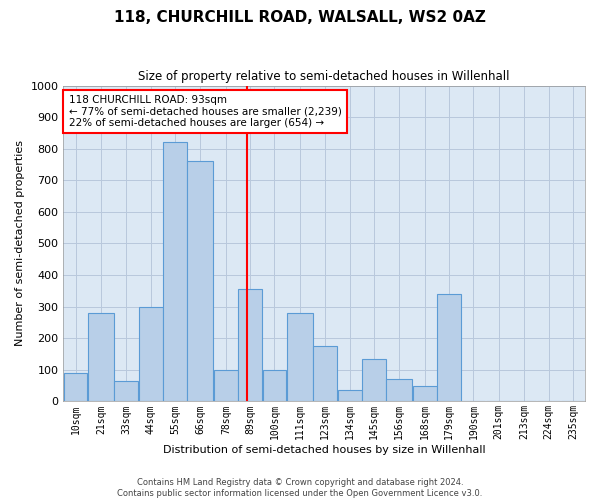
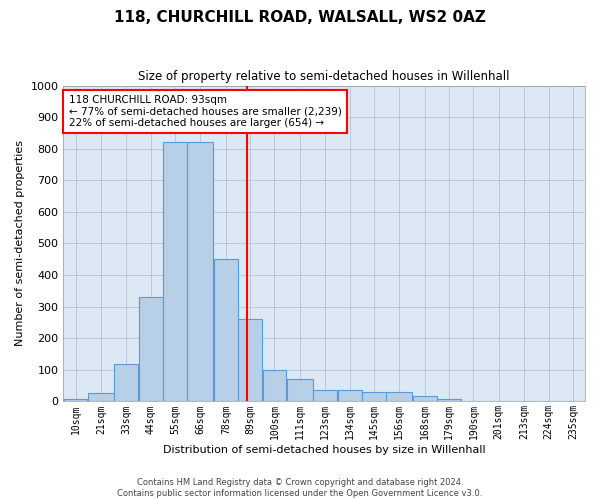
10sqm: 90 -> 8
21sqm: 280 -> 28
33sqm: 65 -> 120
44sqm: 300 -> 330
66sqm: 760 -> 820
78sqm: 100 -> 450
89sqm: 355 -> 260
111sqm: 280 -> 72
123sqm: 175 -> 35
145sqm: 135 -> 30
156sqm: 70 -> 30
168sqm: 50 -> 18
179sqm: 340 -> 8
